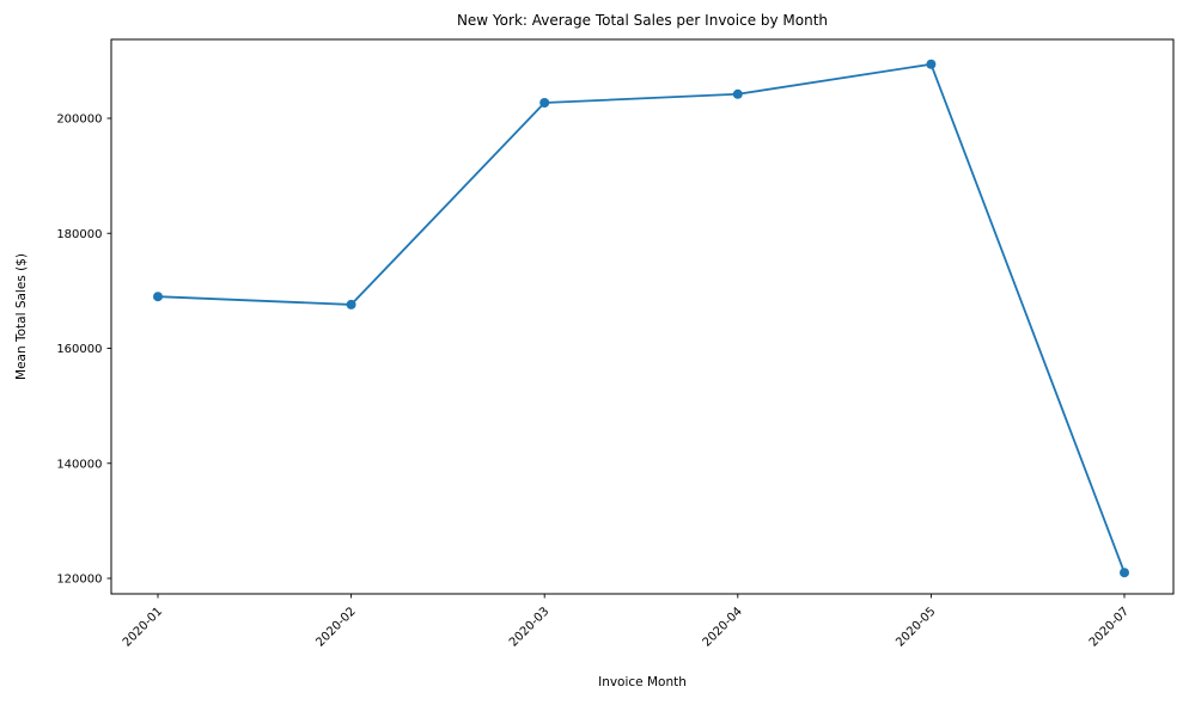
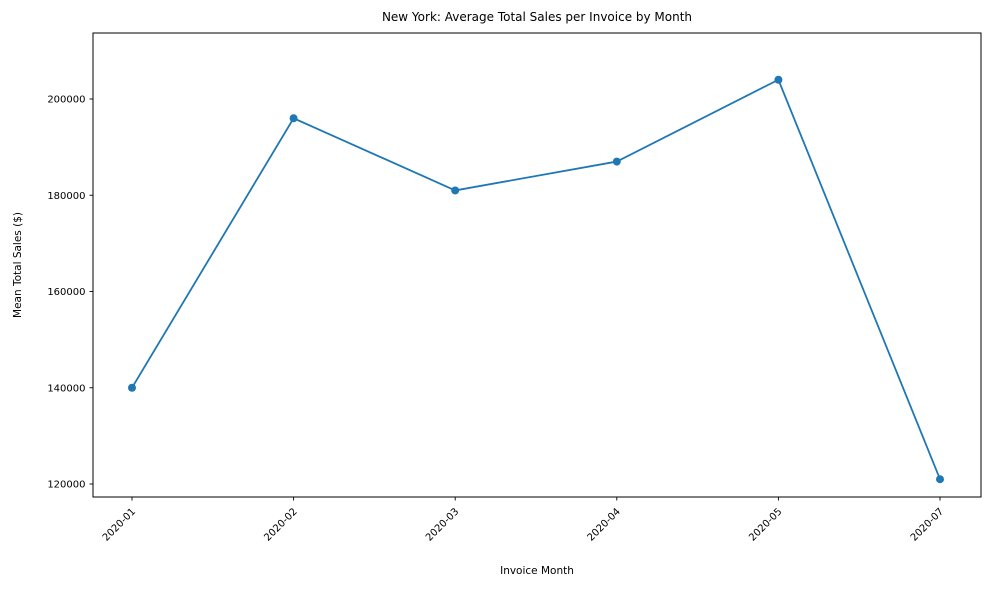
2020-01: 169000 -> 140000
2020-02: 168000 -> 196000
2020-03: 203000 -> 181000
2020-04: 204000 -> 187000
2020-05: 209000 -> 204000
